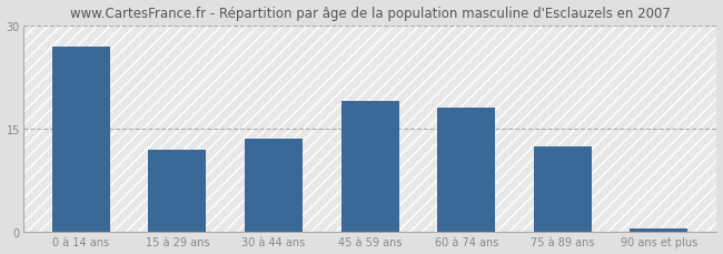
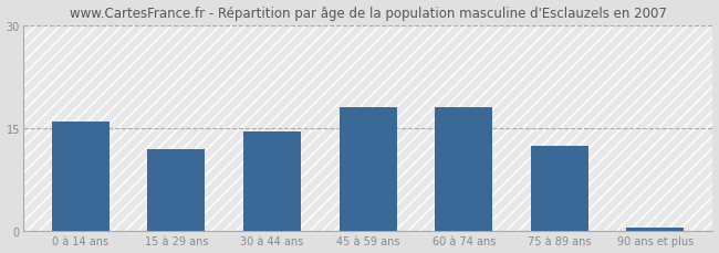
0 à 14 ans: 27.0 -> 16.0
30 à 44 ans: 13.6 -> 14.5
45 à 59 ans: 19.0 -> 18.0
